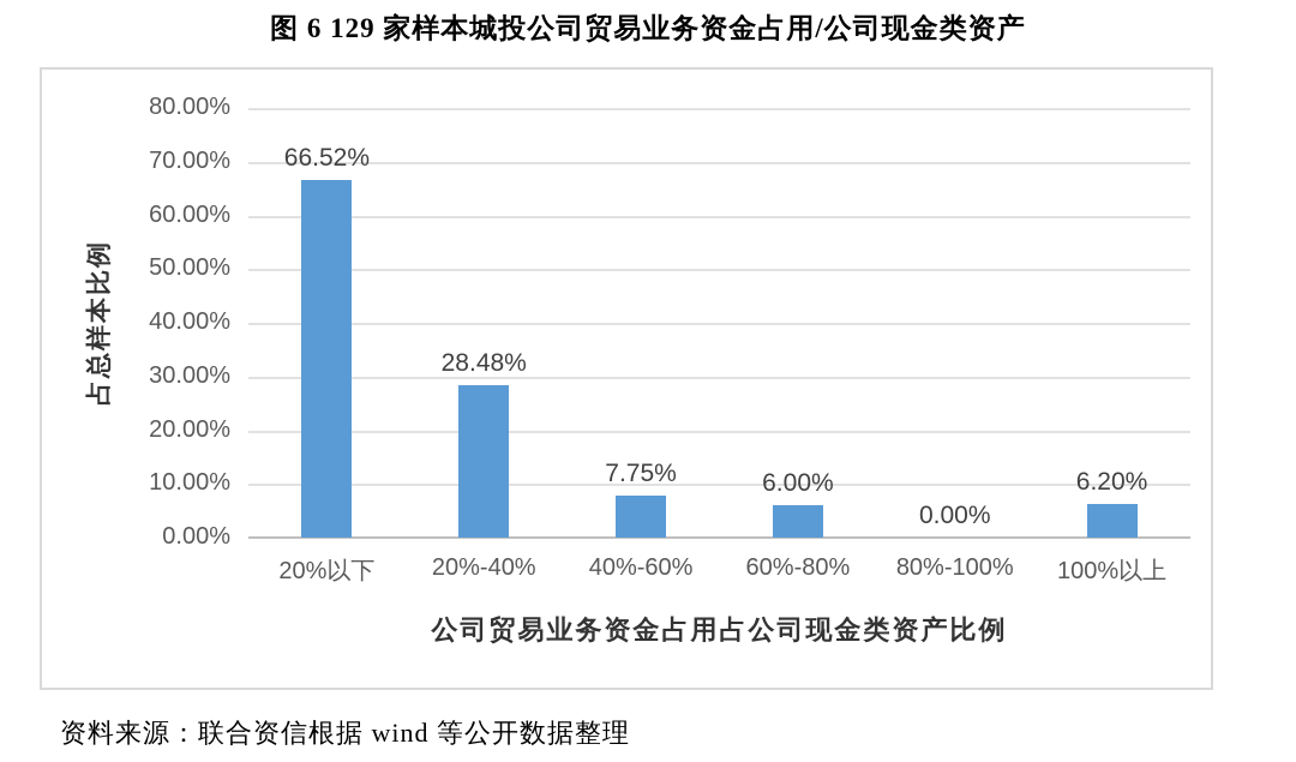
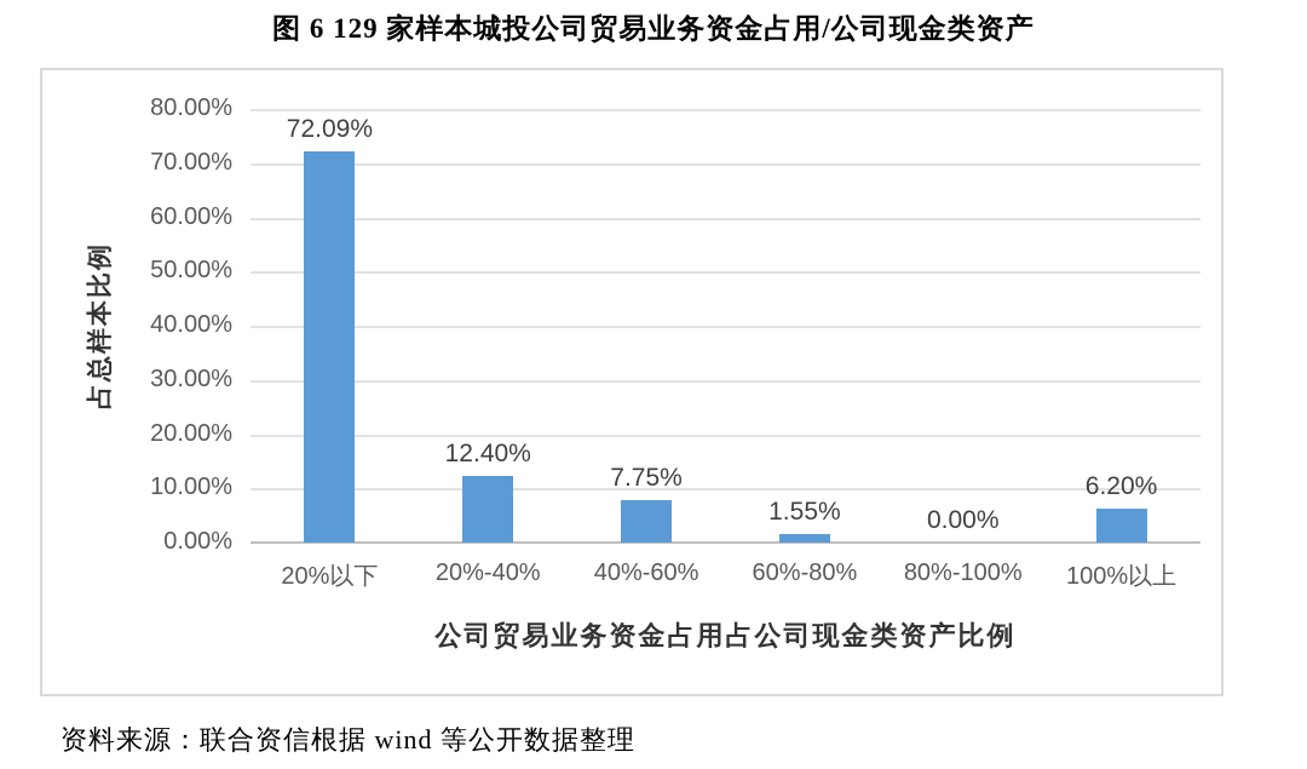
20%以下: 66.52% -> 72.09%
20%-40%: 28.48% -> 12.40%
60%-80%: 6.00% -> 1.55%
